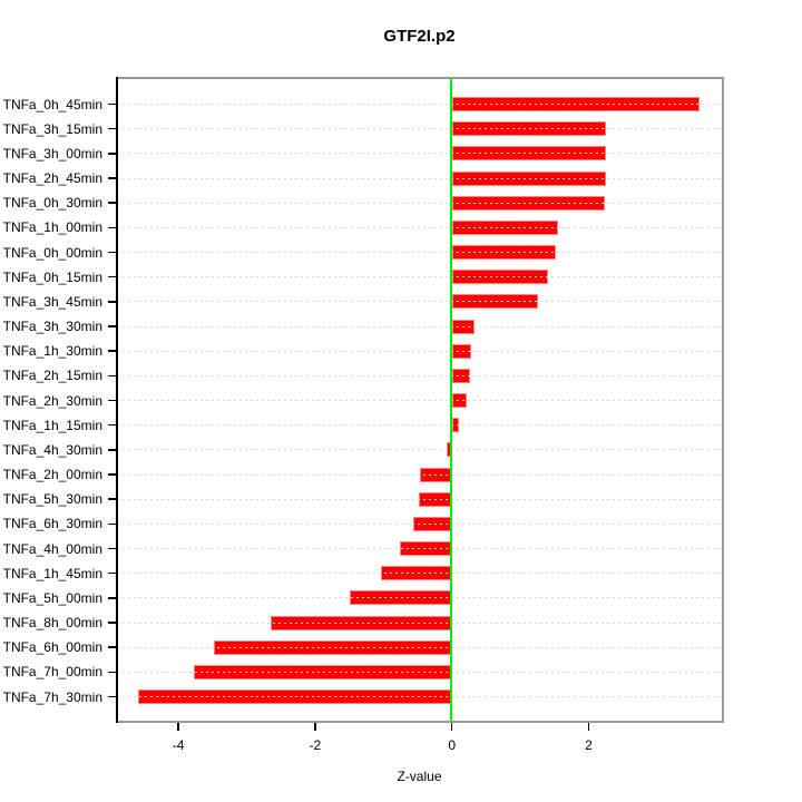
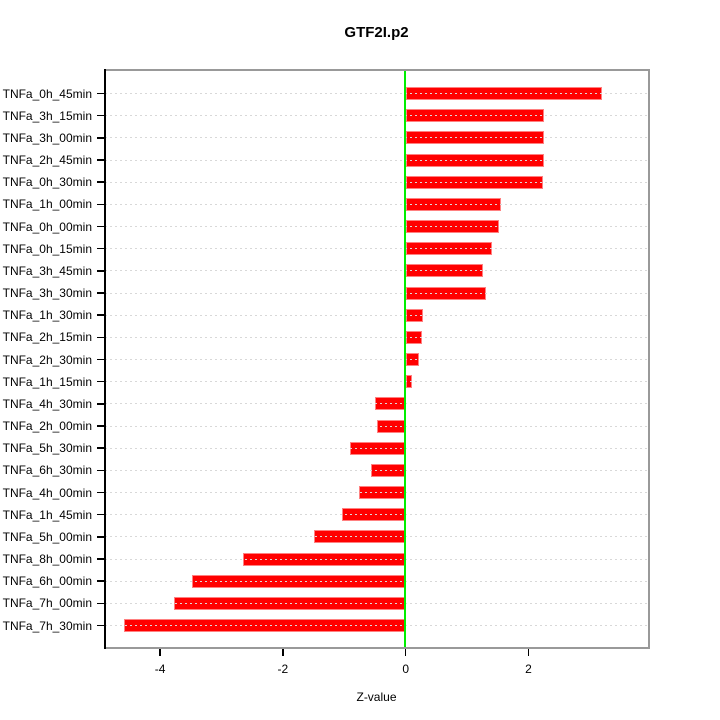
TNFa_0h_45min: 3.6 -> 3.2
TNFa_3h_30min: 0.3 -> 1.3
TNFa_4h_30min: -0.1 -> -0.5
TNFa_5h_30min: -0.5 -> -0.9
